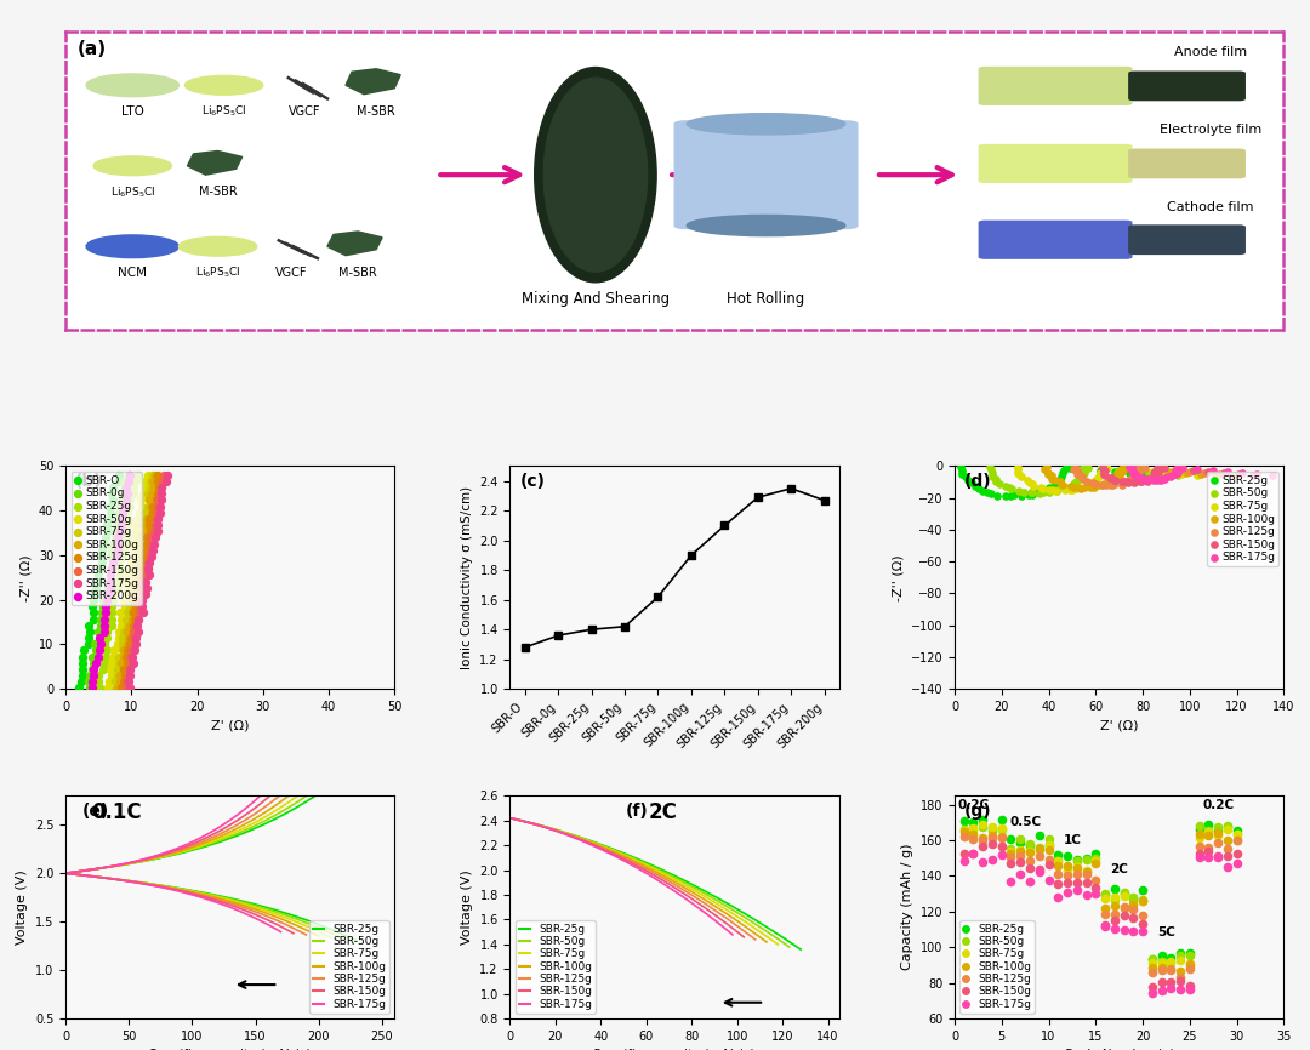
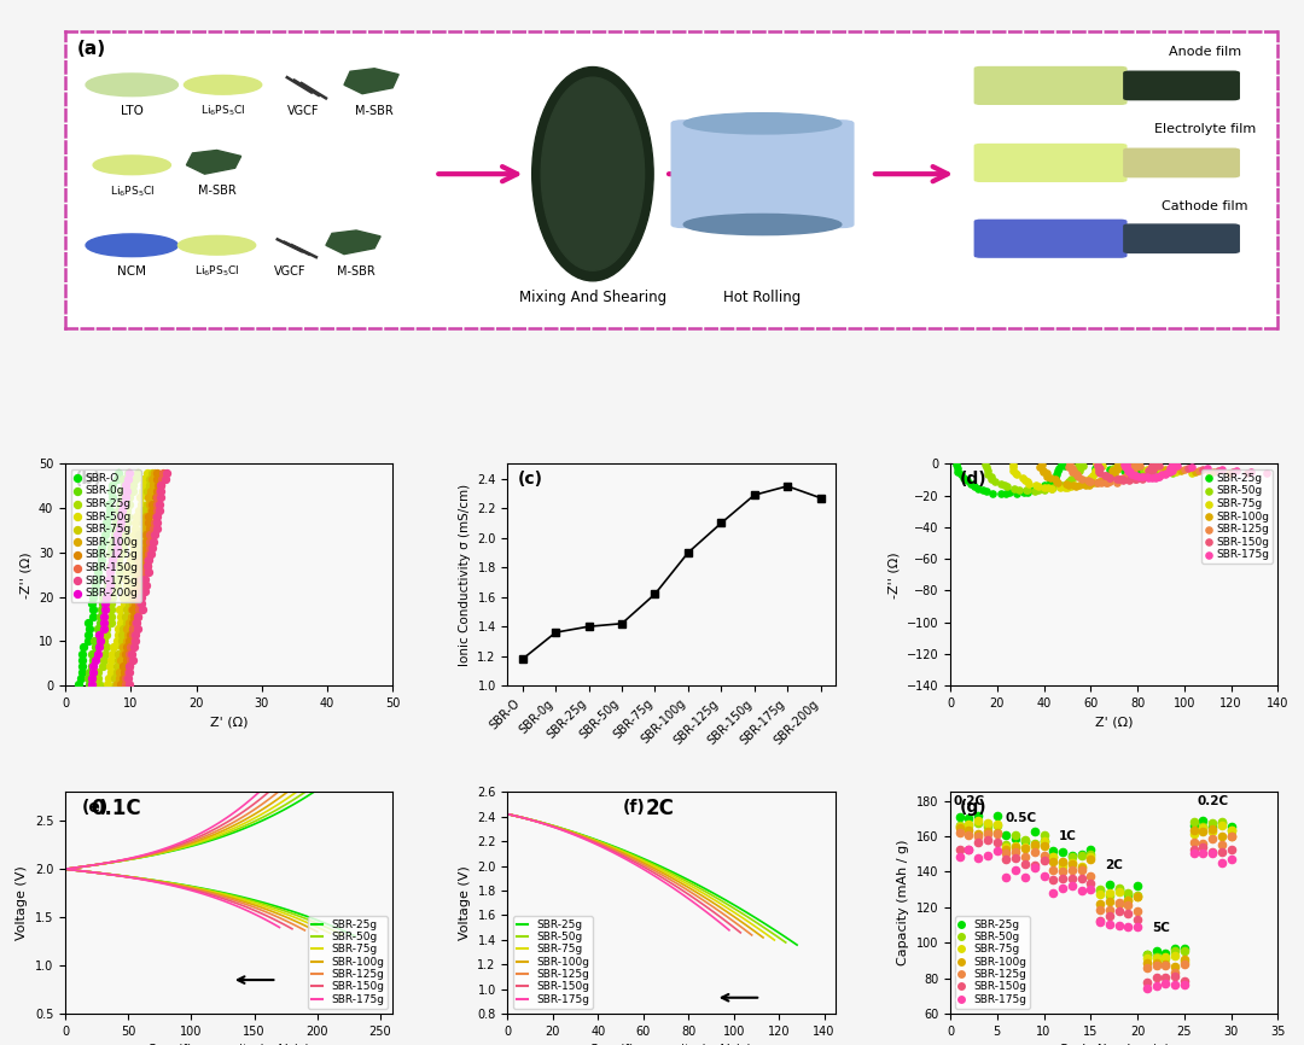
SBR-O: 1.28 -> 1.18
